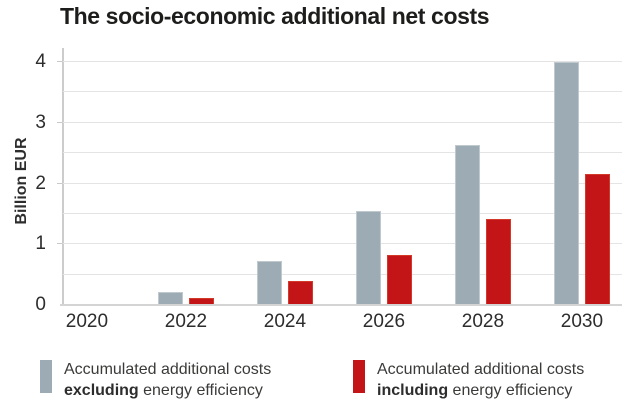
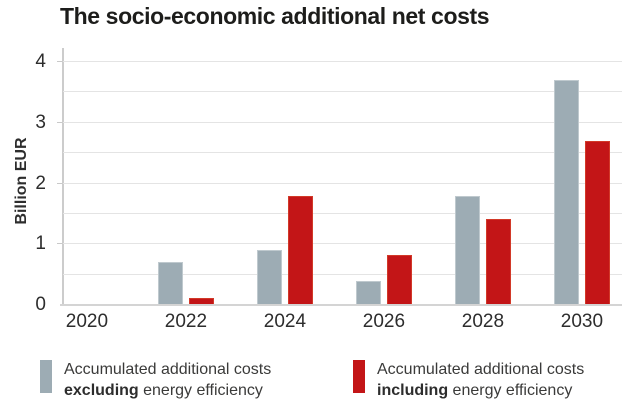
Accumulated additional costs excluding energy efficiency/2022: 0.2 -> 0.7
Accumulated additional costs excluding energy efficiency/2024: 0.7 -> 0.9
Accumulated additional costs including energy efficiency/2024: 0.4 -> 1.8
Accumulated additional costs excluding energy efficiency/2026: 1.6 -> 0.4
Accumulated additional costs excluding energy efficiency/2028: 2.6 -> 1.8
Accumulated additional costs excluding energy efficiency/2030: 4.0 -> 3.7
Accumulated additional costs including energy efficiency/2030: 2.1 -> 2.7
